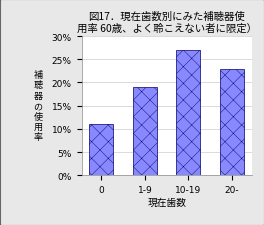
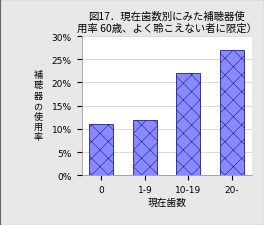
1-9: 19% -> 12%
10-19: 27% -> 22%
20-: 23% -> 27%
